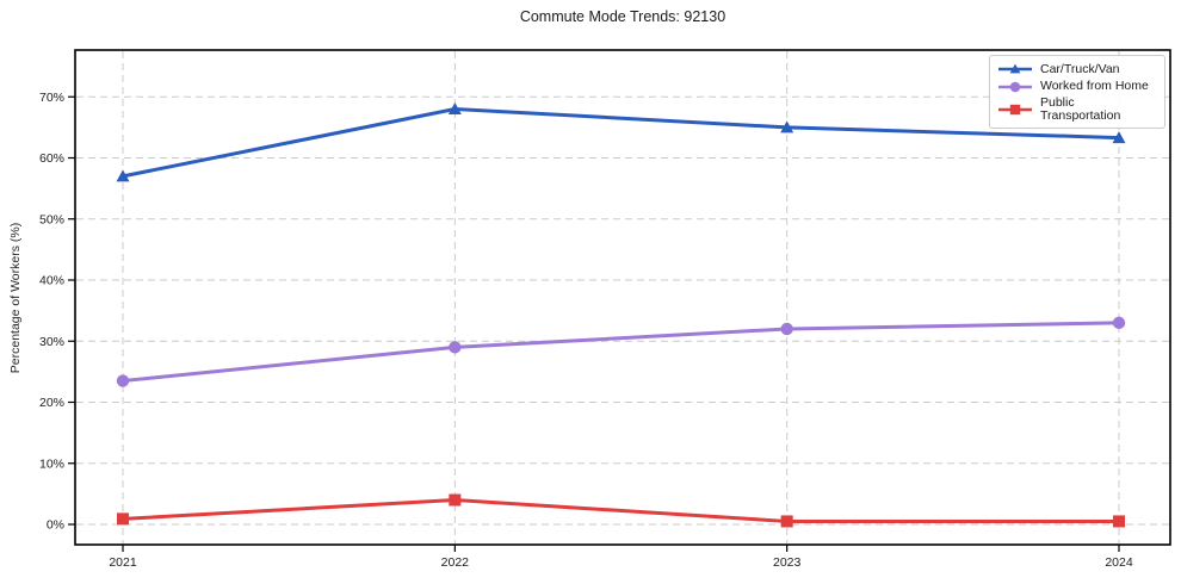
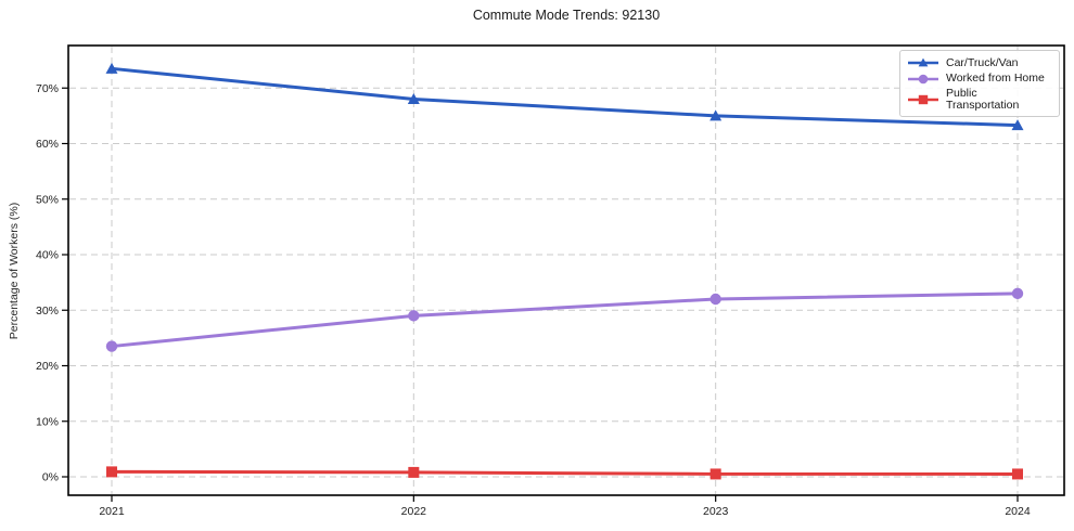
Car/Truck/Van/2021: 57% -> 74%
Public Transportation/2022: 4% -> 1%
